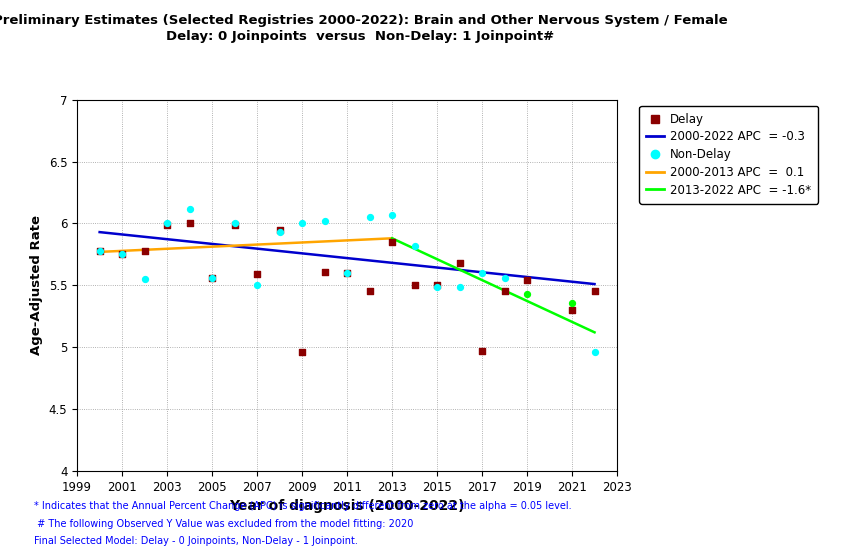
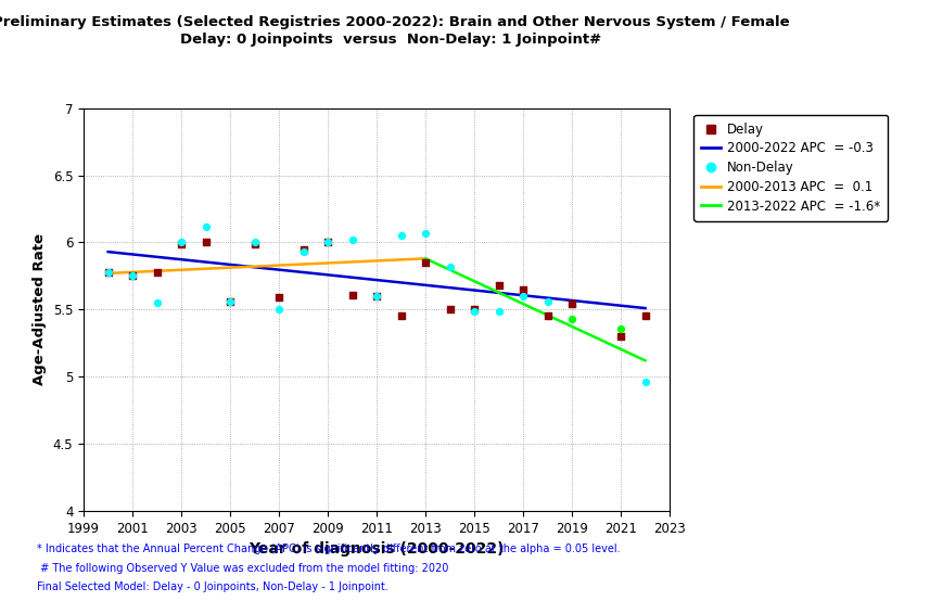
Delay/2009: 4.96 -> 6.00
Delay/2017: 4.97 -> 5.65
